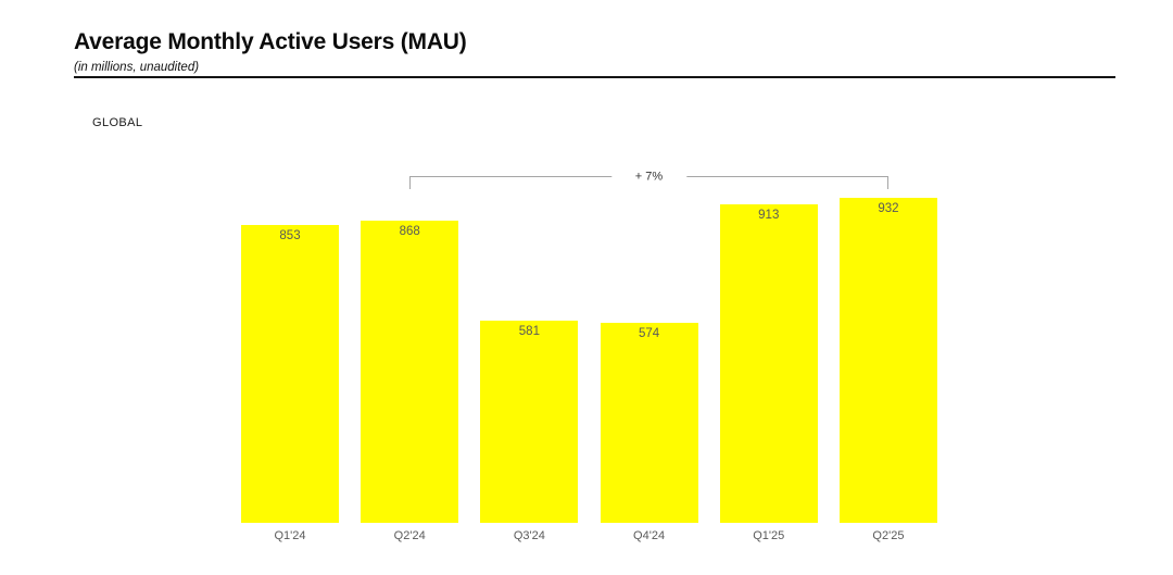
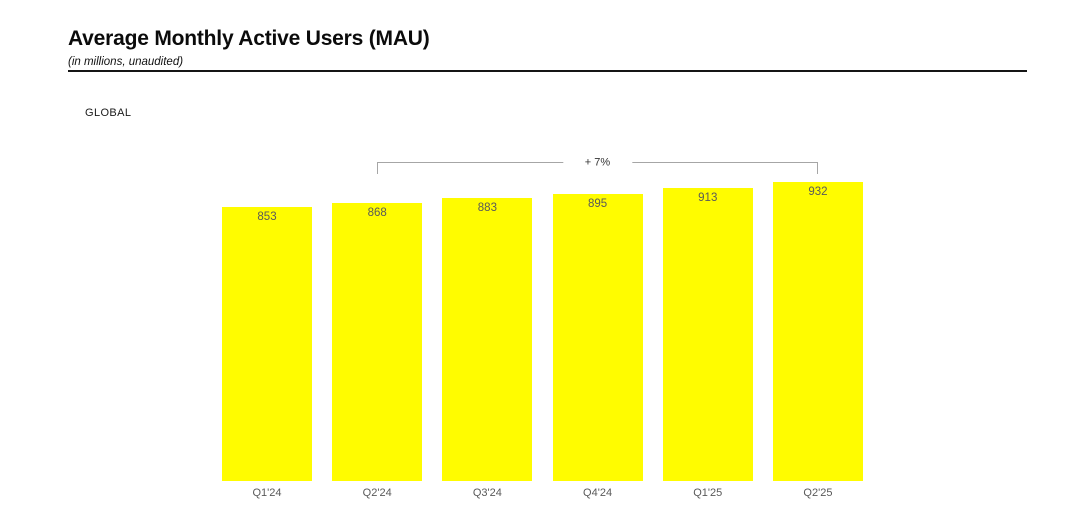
Q3'24: 581 -> 883
Q4'24: 574 -> 895
